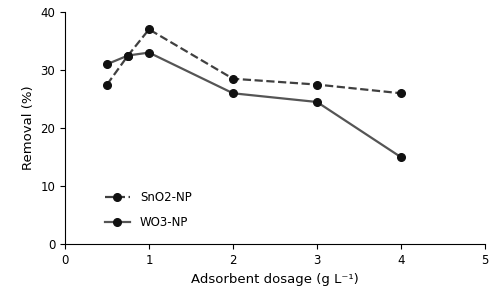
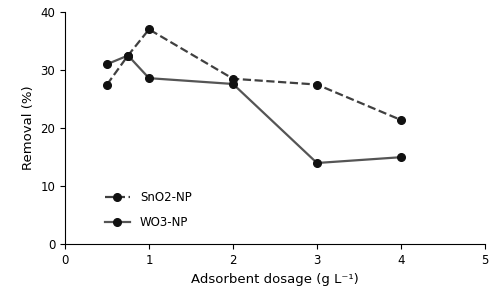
WO3-NP/1: 33.0 -> 28.6
WO3-NP/2: 26.0 -> 27.6
WO3-NP/3: 24.5 -> 14.0
SnO2-NP/4: 26.0 -> 21.4
